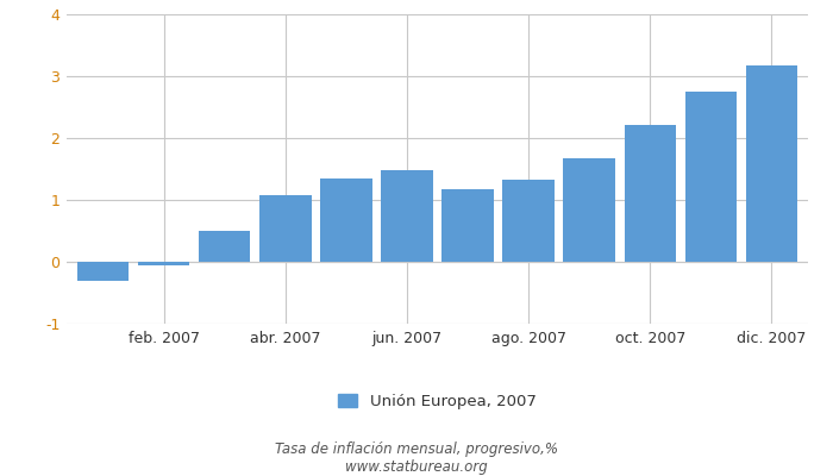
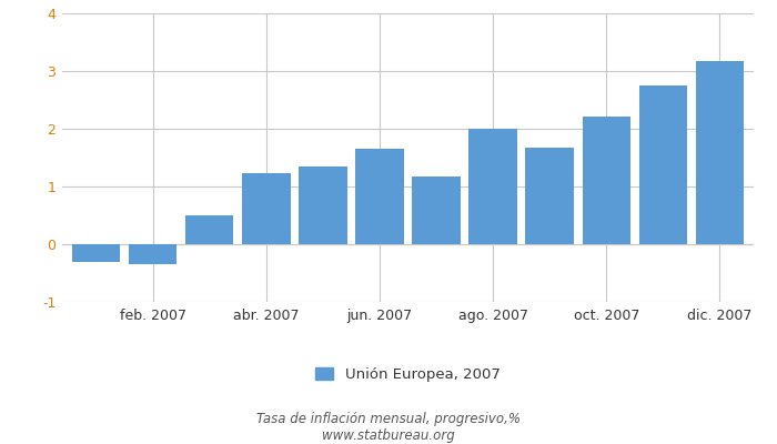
feb. 2007: -0.05 -> -0.34
abr. 2007: 1.07 -> 1.24
jun. 2007: 1.48 -> 1.66
ago. 2007: 1.33 -> 2.00
